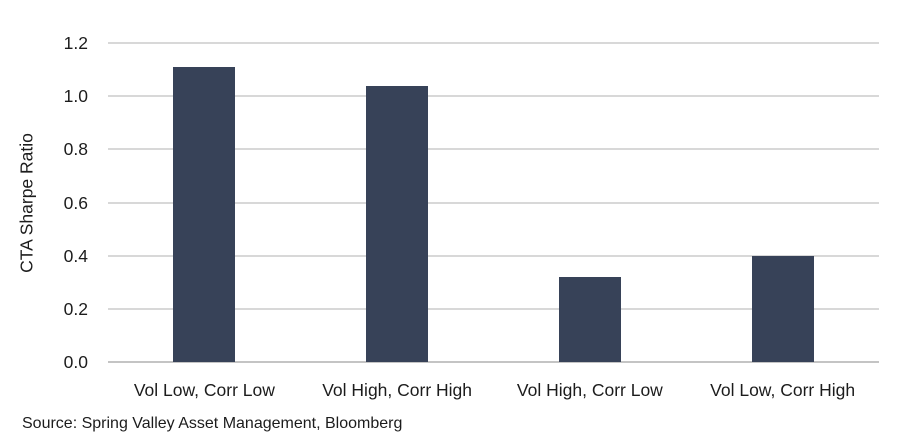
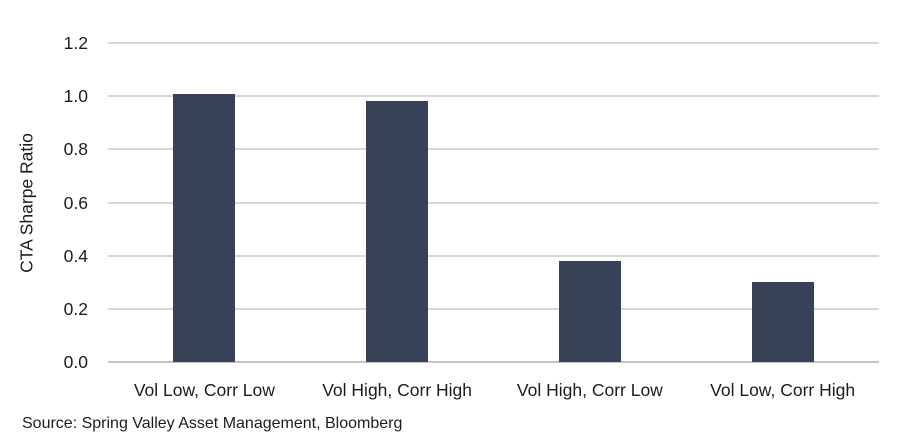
Vol Low, Corr Low: 1.11 -> 1.01
Vol High, Corr High: 1.04 -> 0.98
Vol High, Corr Low: 0.32 -> 0.38
Vol Low, Corr High: 0.40 -> 0.30
